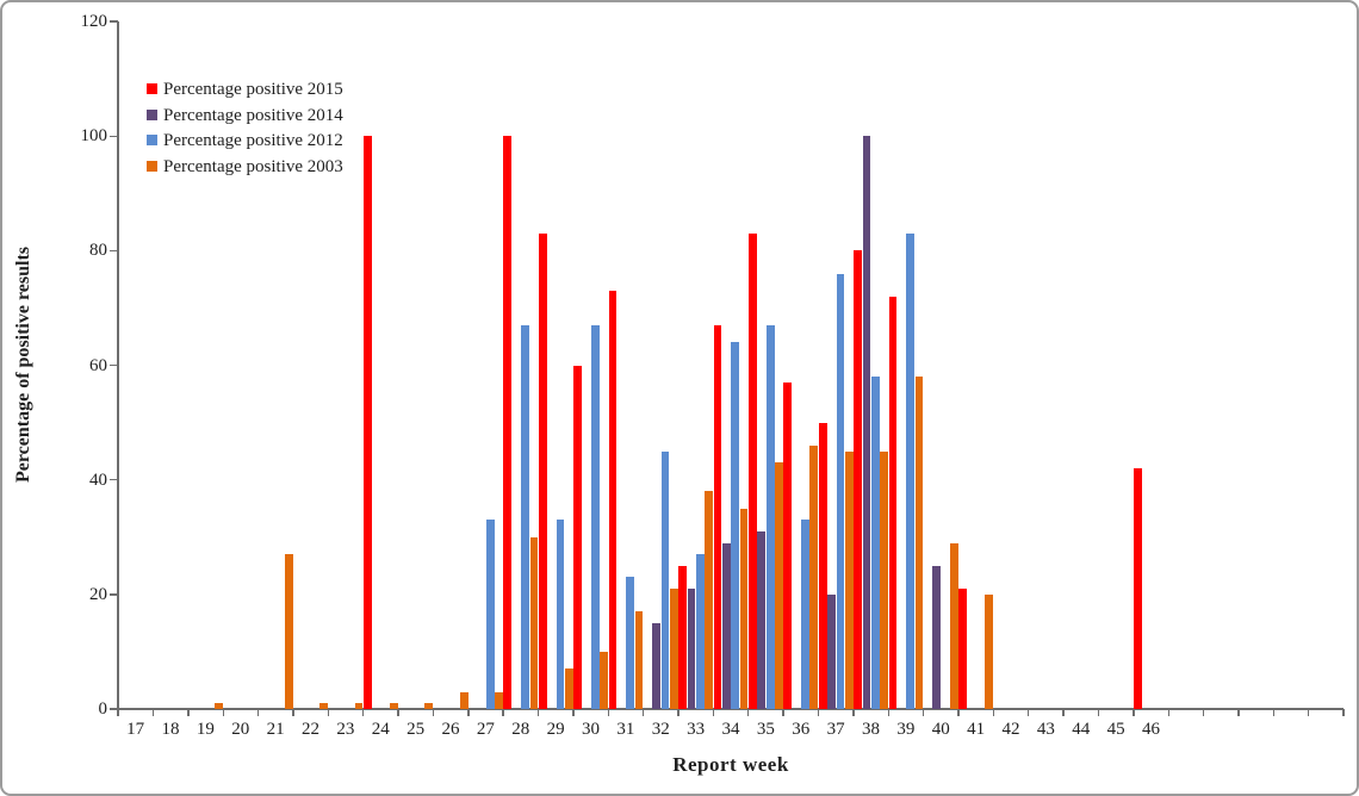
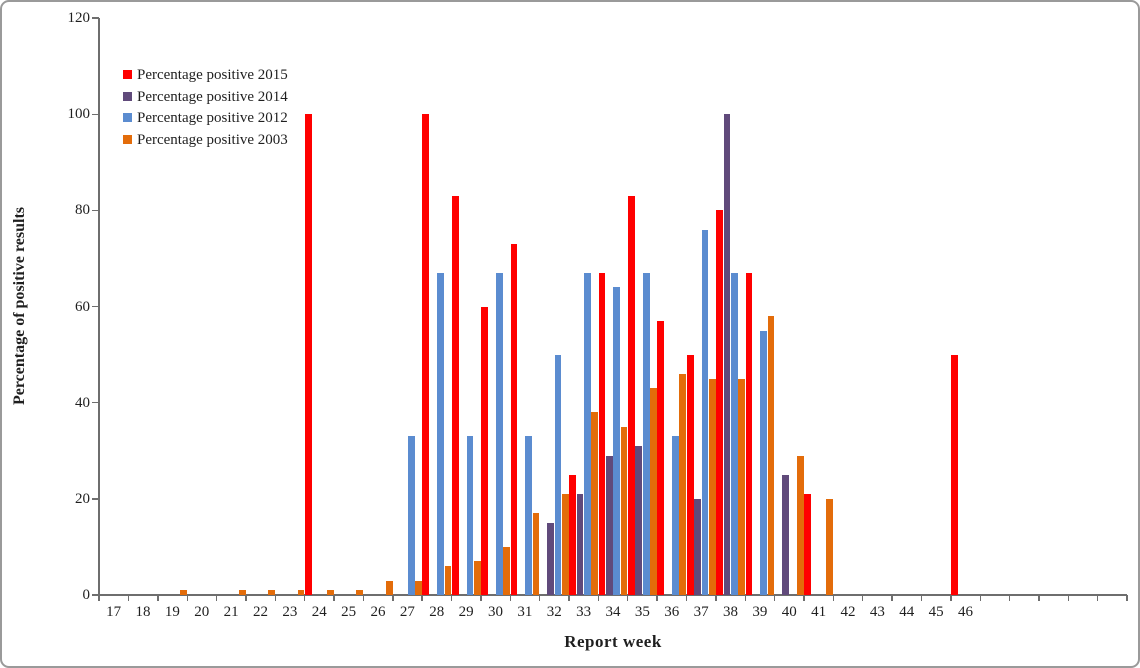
Percentage positive 2003/21: 27 -> 1
Percentage positive 2003/28: 30 -> 6
Percentage positive 2012/31: 23 -> 33
Percentage positive 2012/32: 45 -> 50
Percentage positive 2012/33: 27 -> 67
Percentage positive 2012/38: 58 -> 67
Percentage positive 2015/39: 72 -> 67
Percentage positive 2012/39: 83 -> 55
Percentage positive 2015/46: 42 -> 50
